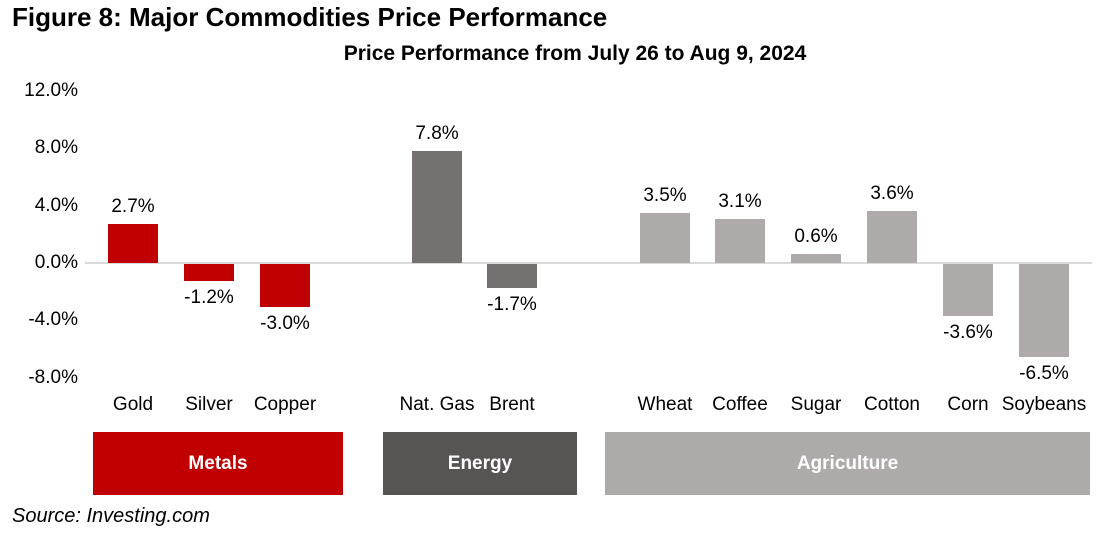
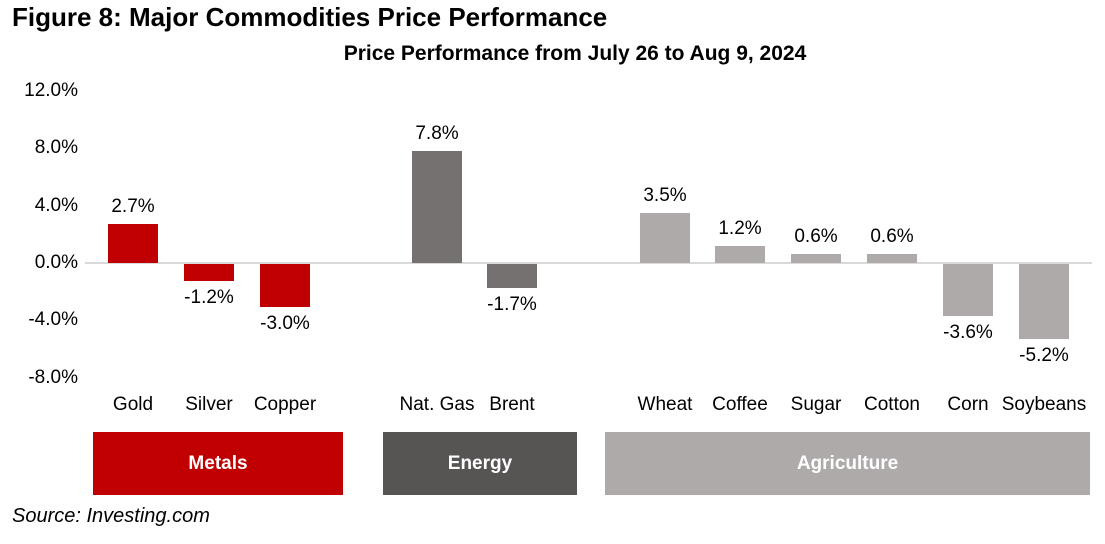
Coffee: 3.1% -> 1.2%
Cotton: 3.6% -> 0.6%
Soybeans: -6.5% -> -5.2%
